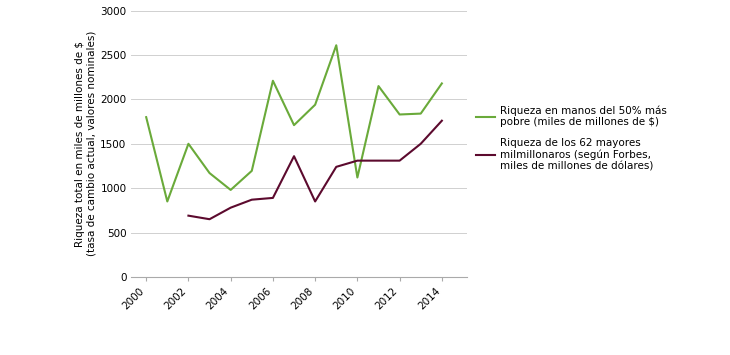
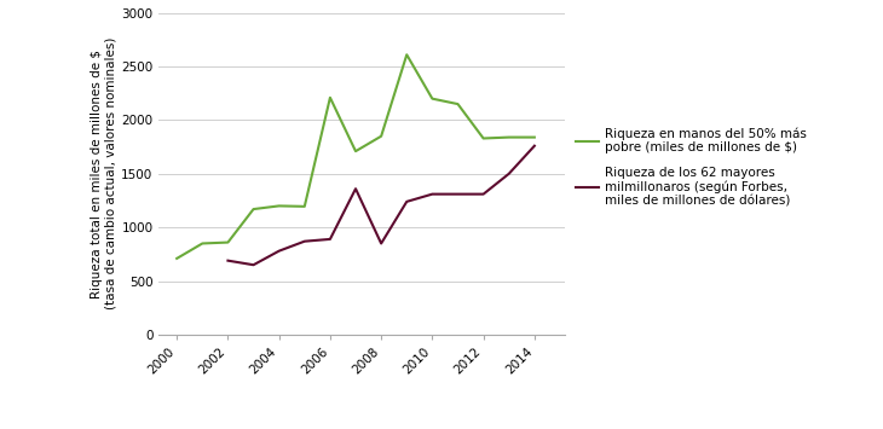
Riqueza en manos del 50% más pobre (miles de millones de $)/2000: 1800 -> 710
Riqueza en manos del 50% más pobre (miles de millones de $)/2002: 1500 -> 860
Riqueza en manos del 50% más pobre (miles de millones de $)/2004: 980 -> 1200
Riqueza en manos del 50% más pobre (miles de millones de $)/2008: 1940 -> 1850
Riqueza en manos del 50% más pobre (miles de millones de $)/2010: 1120 -> 2200
Riqueza en manos del 50% más pobre (miles de millones de $)/2014: 2180 -> 1840
